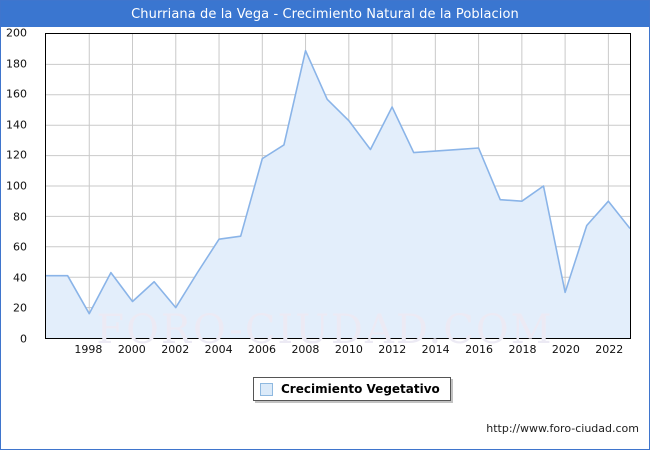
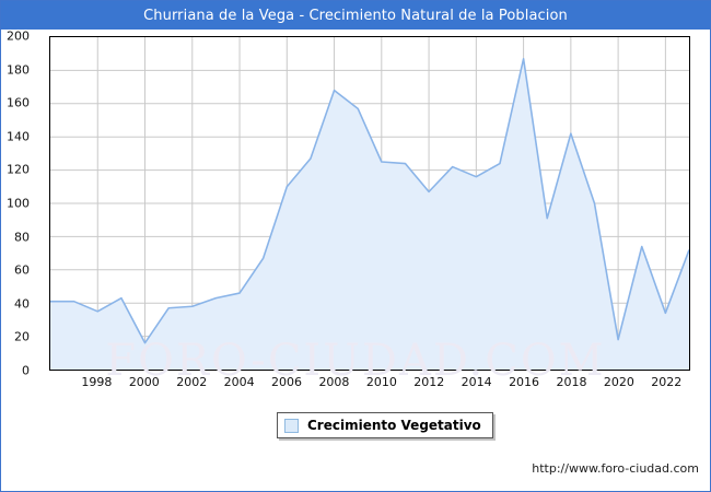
1998: 16 -> 35
2000: 24 -> 16
2002: 20 -> 38
2004: 65 -> 46
2006: 118 -> 110
2008: 189 -> 168
2010: 143 -> 125
2012: 152 -> 107
2014: 123 -> 116
2016: 125 -> 187
2018: 90 -> 142
2020: 30 -> 18
2022: 90 -> 34
